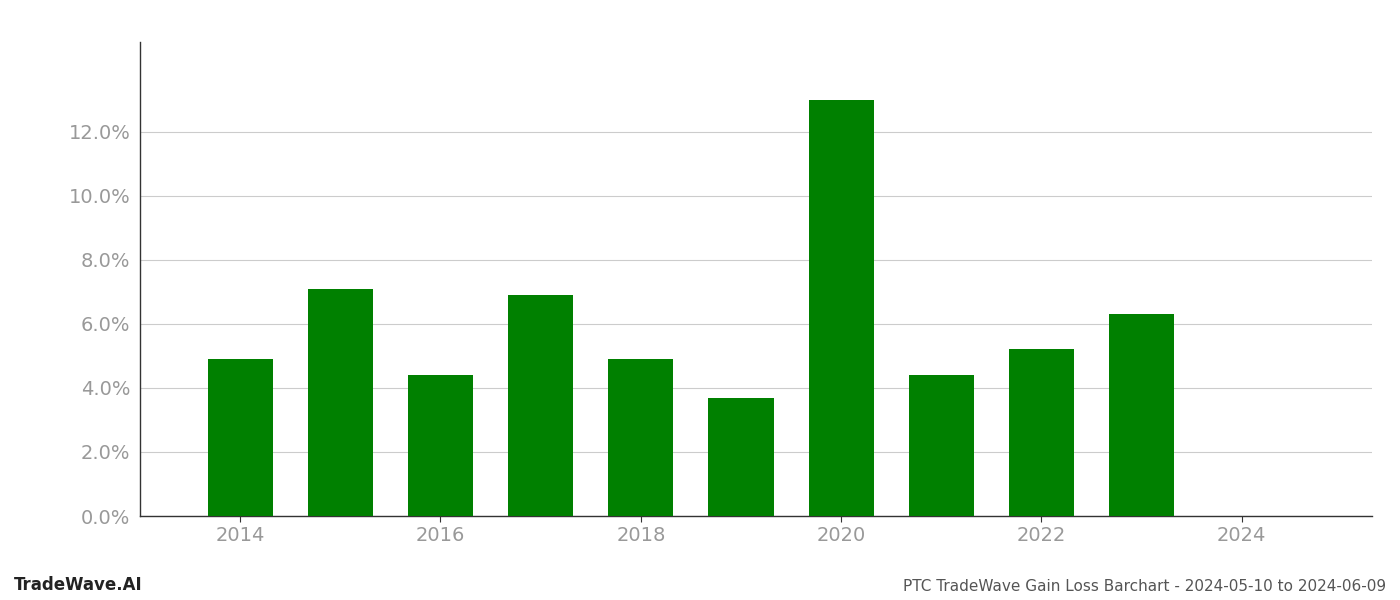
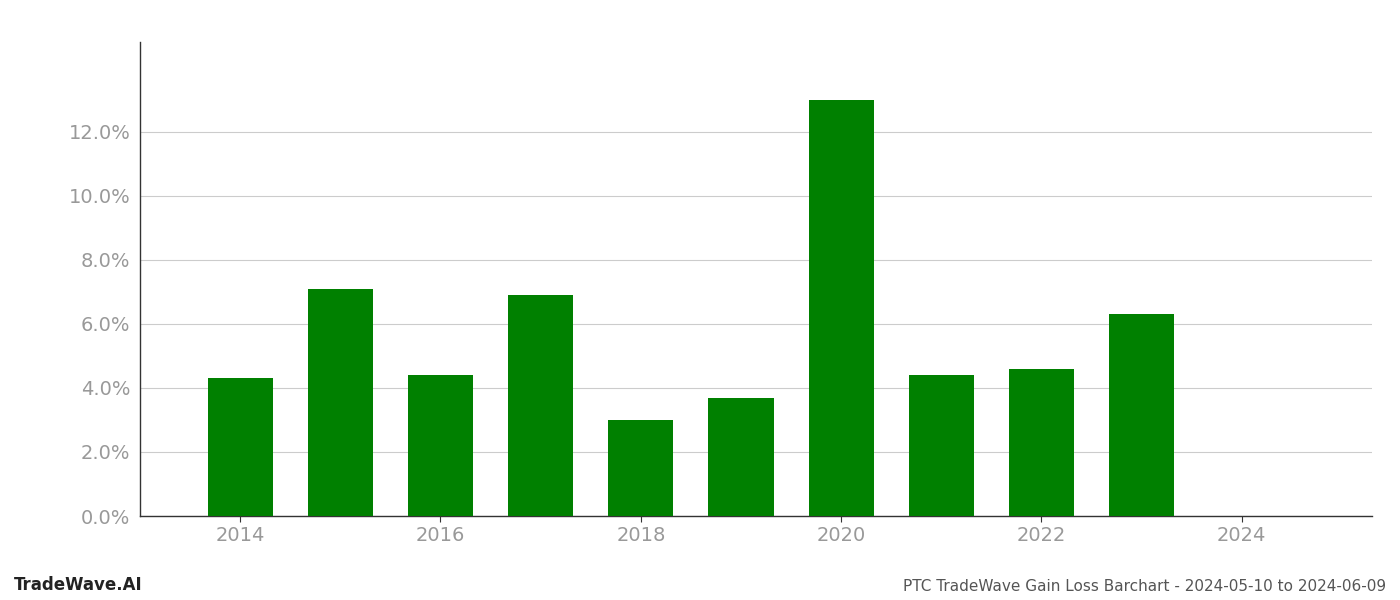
2014: 4.9% -> 4.3%
2018: 4.9% -> 3.0%
2022: 5.2% -> 4.6%
